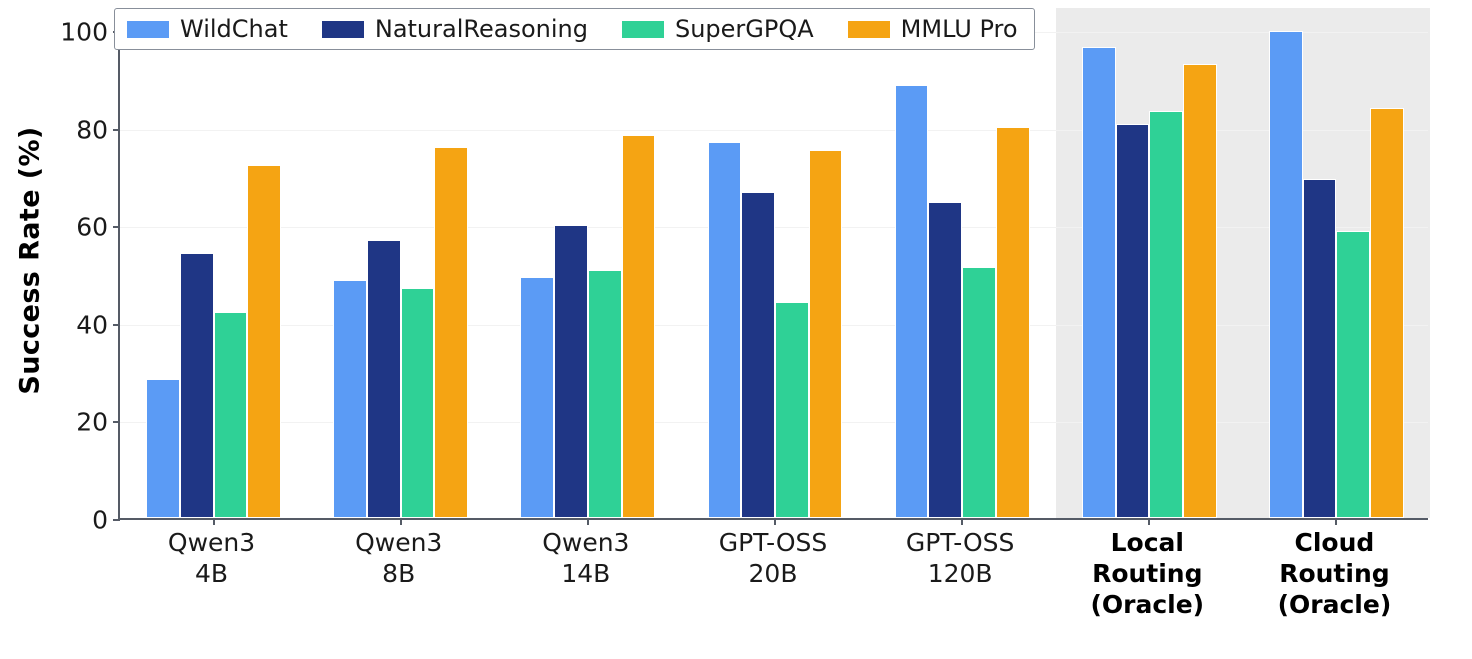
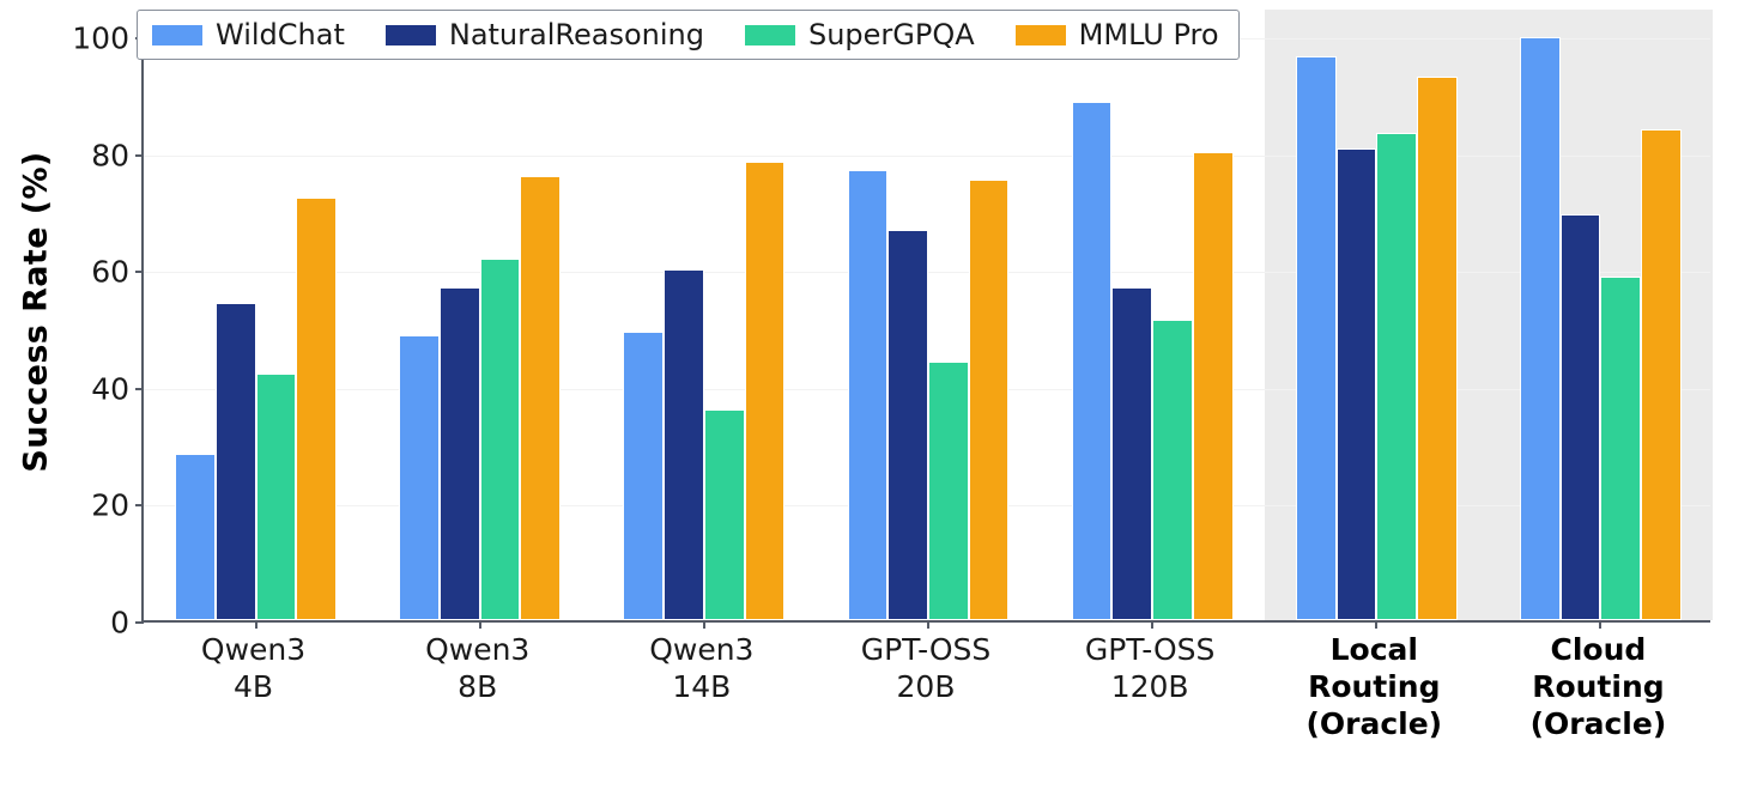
SuperGPQA/Qwen3 8B: 47 -> 62
SuperGPQA/Qwen3 14B: 51 -> 36
NaturalReasoning/GPT-OSS 120B: 65 -> 57
